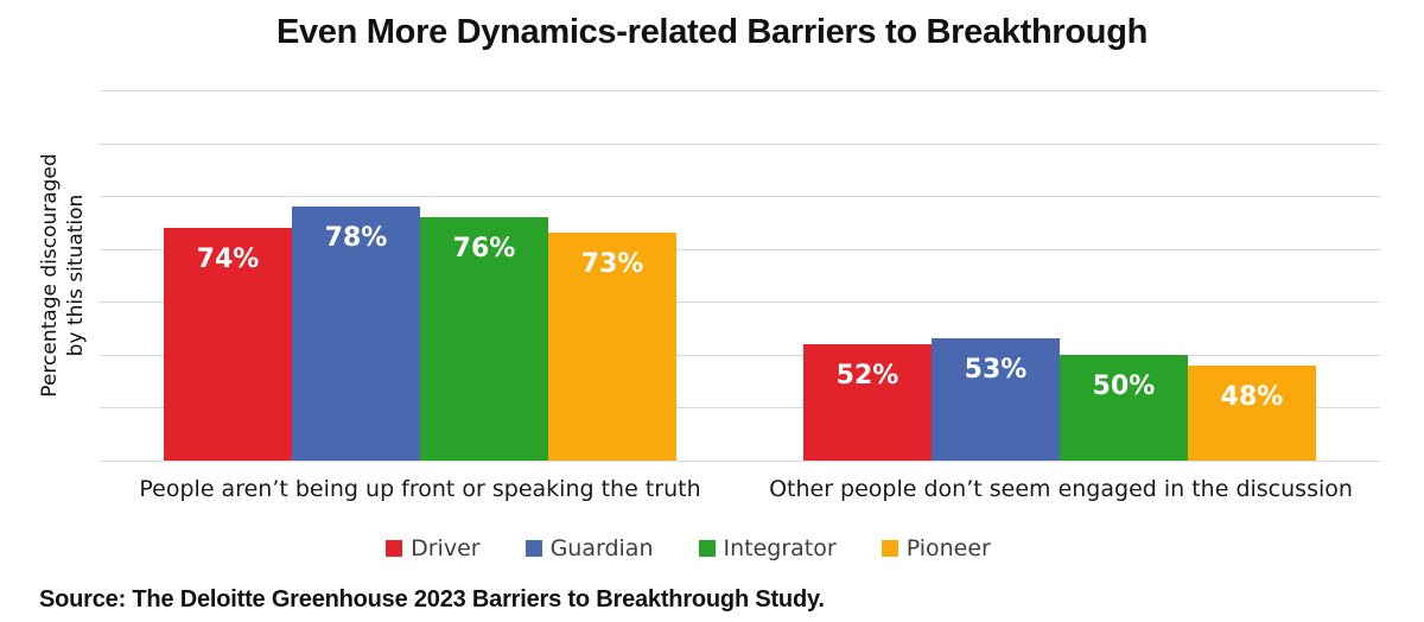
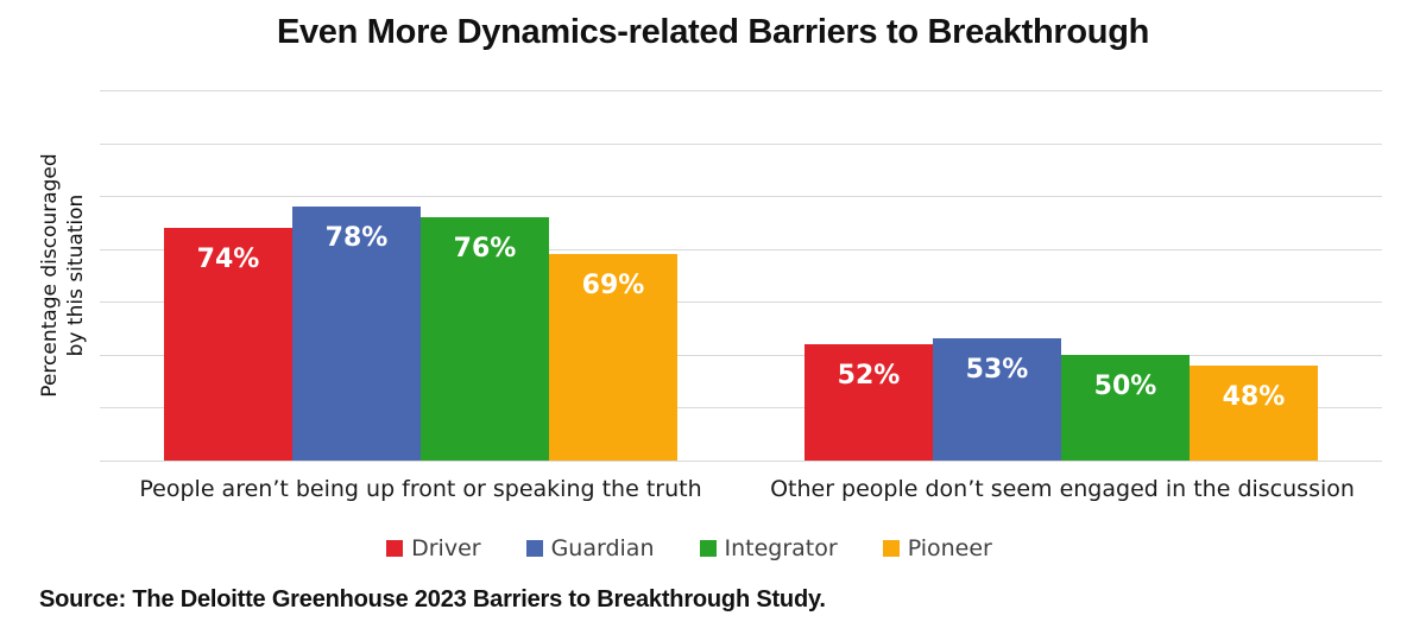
Pioneer/People aren’t being up front or speaking the truth: 73% -> 69%
